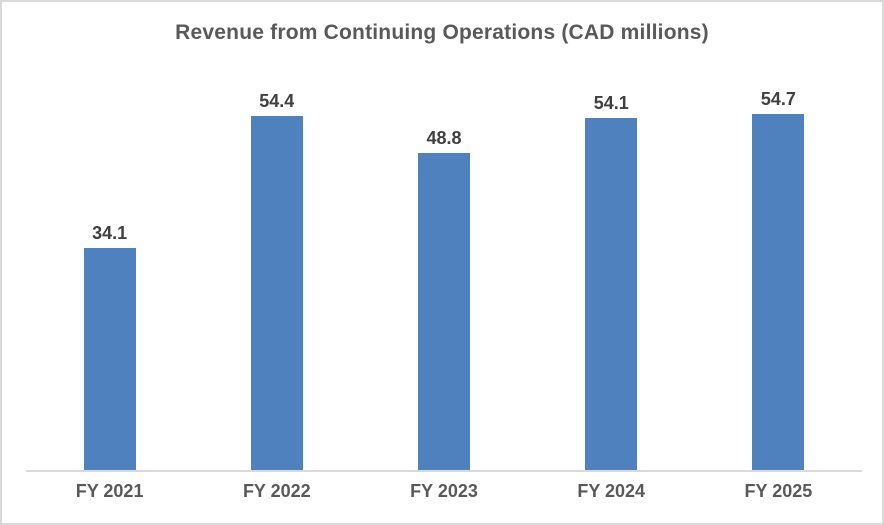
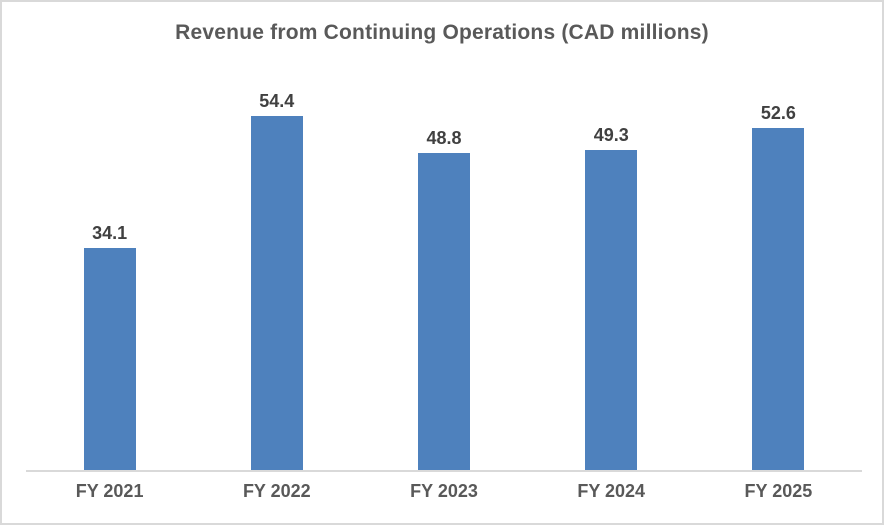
FY 2024: 54.1 -> 49.3
FY 2025: 54.7 -> 52.6
